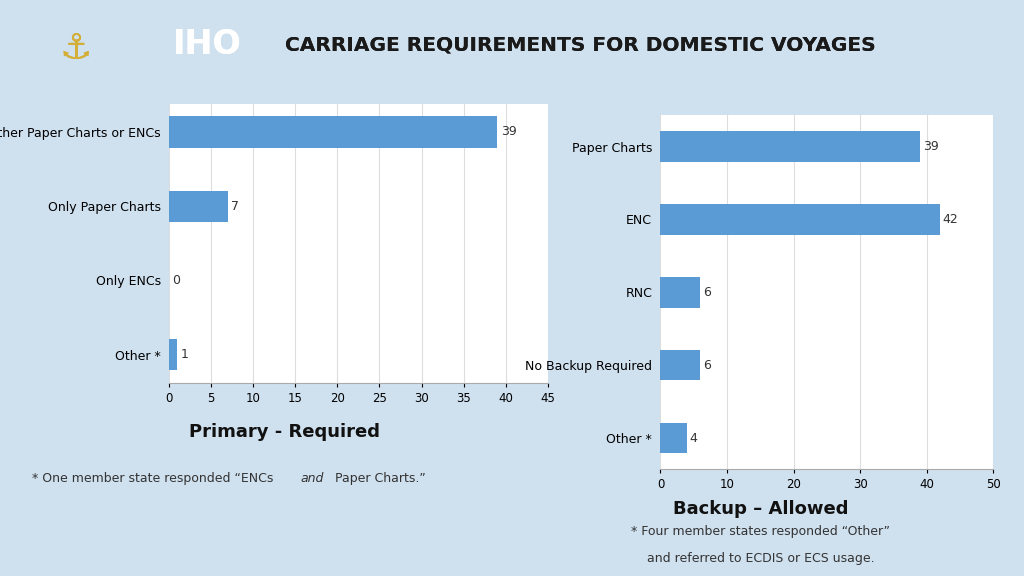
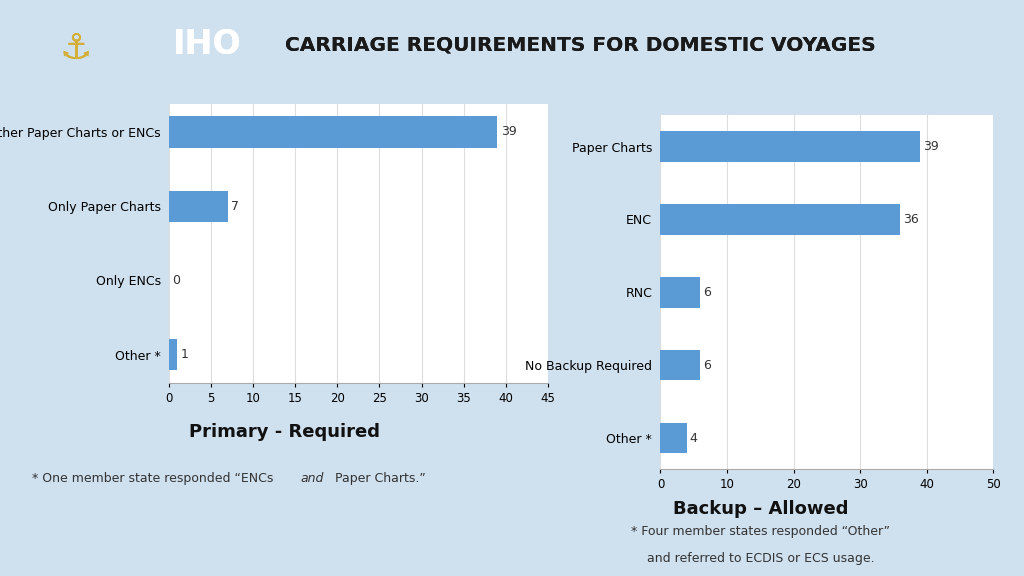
ENC: 42 -> 36
